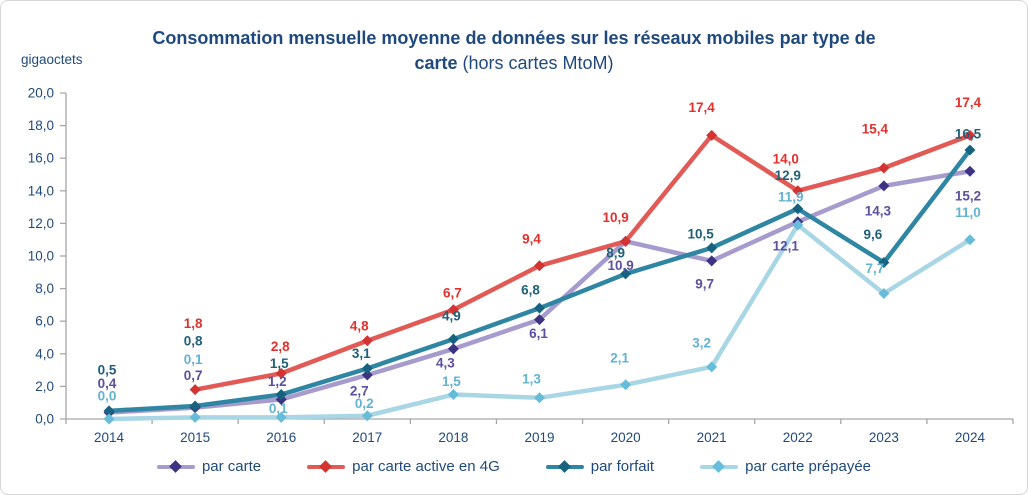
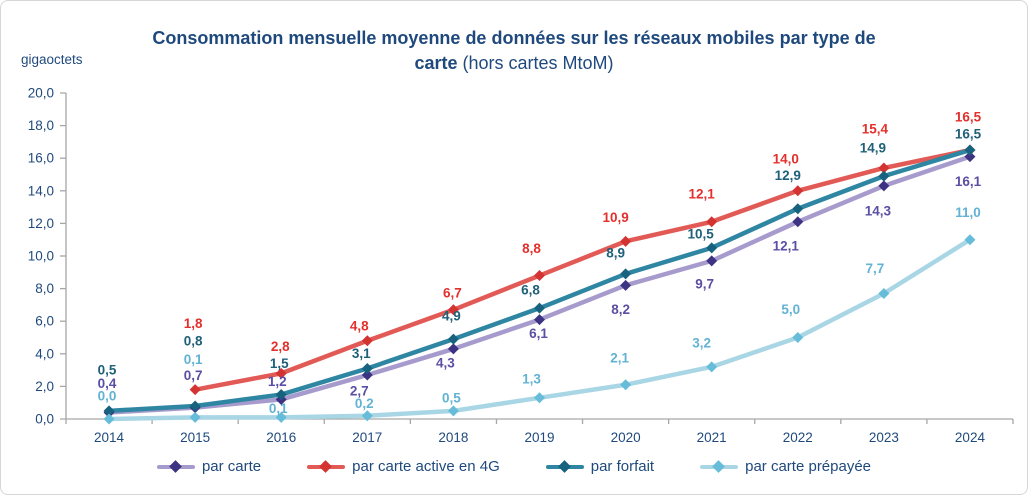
par carte prépayée/2018: 1,5 -> 0,5
par carte active en 4G/2019: 9,4 -> 8,8
par carte/2020: 10,9 -> 8,2
par carte active en 4G/2021: 17,4 -> 12,1
par carte prépayée/2022: 11,9 -> 5,0
par forfait/2023: 9,6 -> 14,9
par carte/2024: 15,2 -> 16,1
par carte active en 4G/2024: 17,4 -> 16,5
